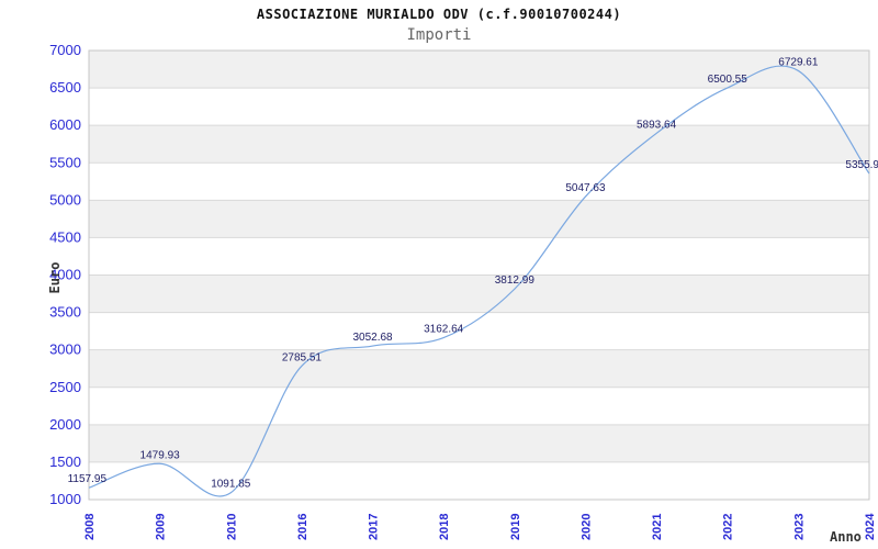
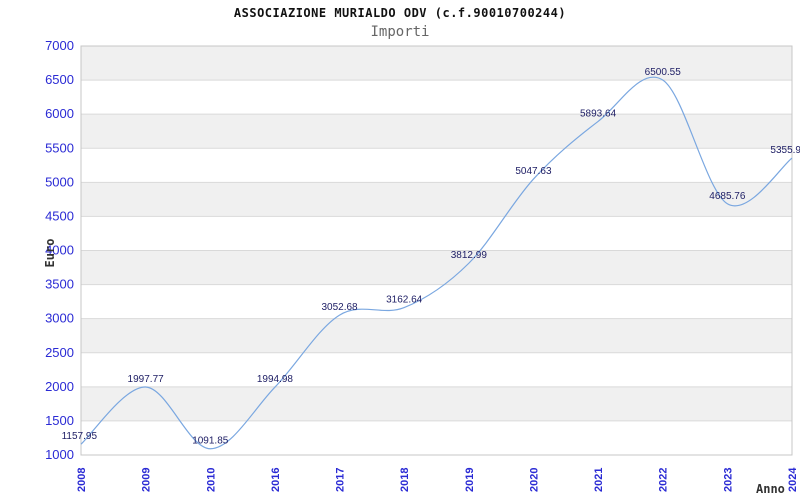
2009: 1479.93 -> 1997.77
2016: 2785.51 -> 1994.98
2023: 6729.61 -> 4685.76
